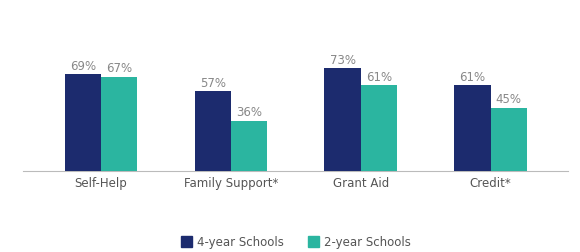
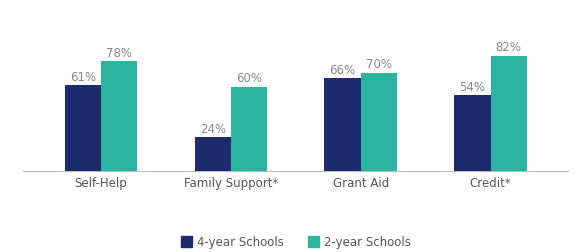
4-year Schools/Self-Help: 69% -> 61%
2-year Schools/Self-Help: 67% -> 78%
4-year Schools/Family Support*: 57% -> 24%
2-year Schools/Family Support*: 36% -> 60%
4-year Schools/Grant Aid: 73% -> 66%
2-year Schools/Grant Aid: 61% -> 70%
4-year Schools/Credit*: 61% -> 54%
2-year Schools/Credit*: 45% -> 82%
